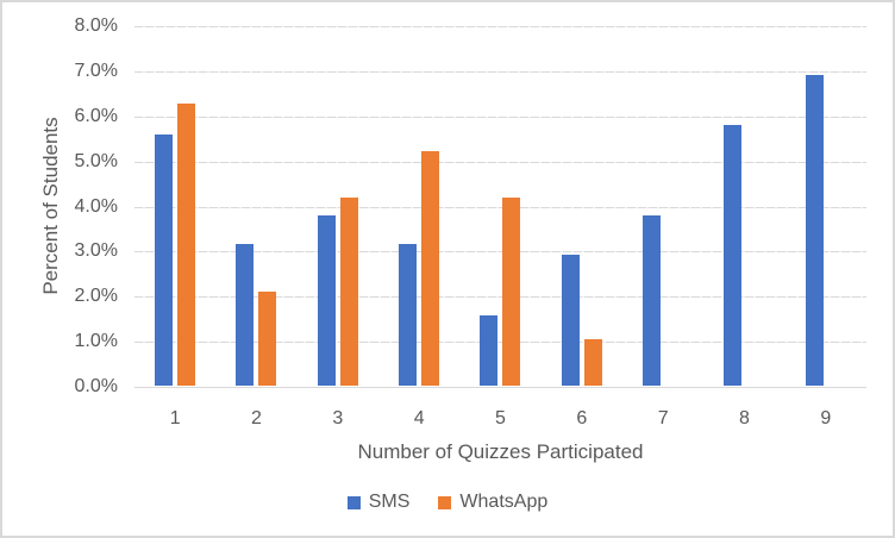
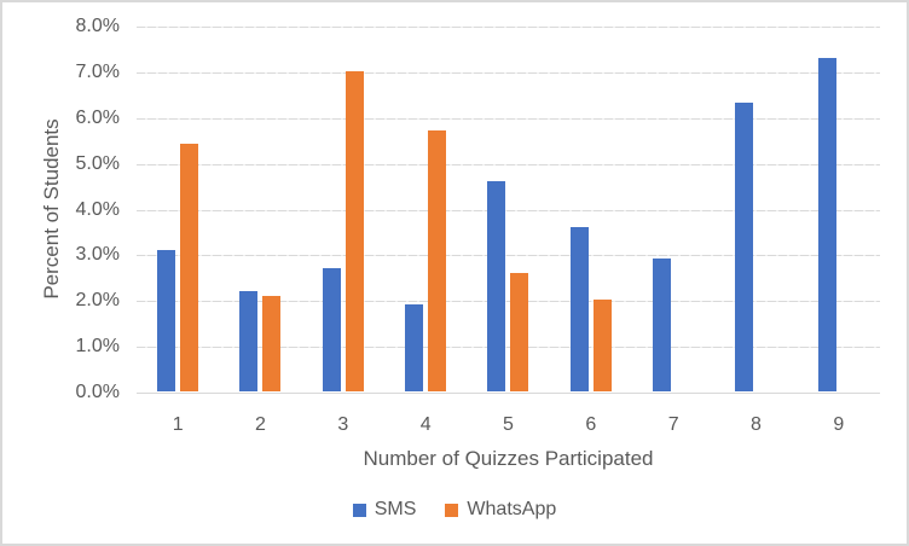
SMS/1: 5.6% -> 3.1%
WhatsApp/1: 6.2% -> 5.4%
SMS/2: 3.1% -> 2.2%
SMS/3: 3.8% -> 2.7%
WhatsApp/3: 4.2% -> 7.0%
SMS/4: 3.1% -> 1.9%
WhatsApp/4: 5.2% -> 5.7%
SMS/5: 1.6% -> 4.6%
WhatsApp/5: 4.2% -> 2.6%
SMS/6: 2.9% -> 3.6%
WhatsApp/6: 1.0% -> 2.0%
SMS/7: 3.8% -> 2.9%
SMS/8: 5.8% -> 6.3%
SMS/9: 6.9% -> 7.3%
